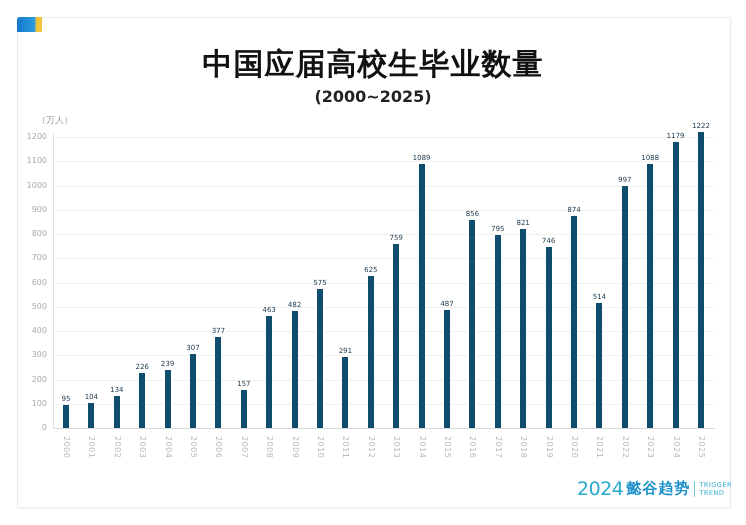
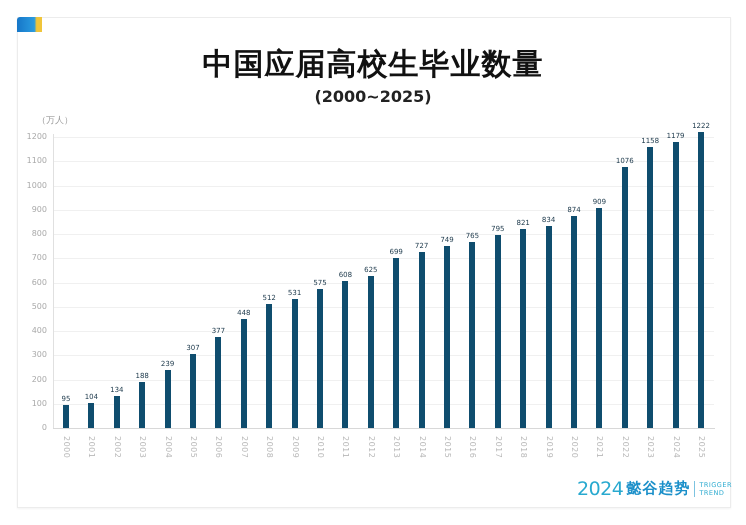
2003: 226 -> 188
2007: 157 -> 448
2008: 463 -> 512
2009: 482 -> 531
2011: 291 -> 608
2013: 759 -> 699
2014: 1089 -> 727
2015: 487 -> 749
2016: 856 -> 765
2019: 746 -> 834
2021: 514 -> 909
2022: 997 -> 1076
2023: 1088 -> 1158
